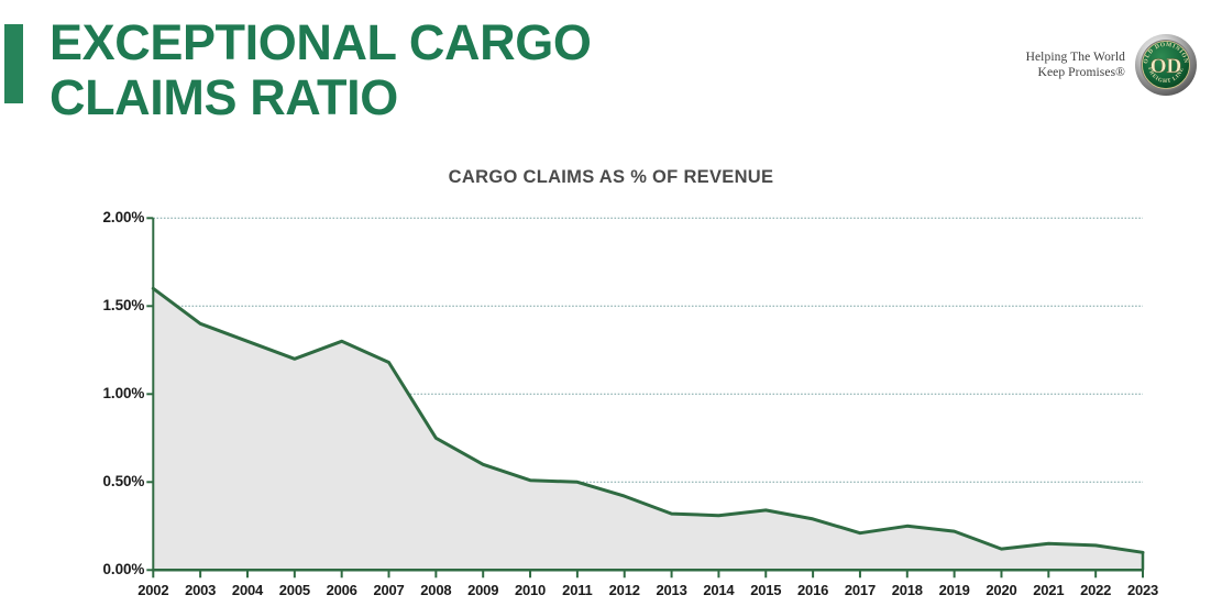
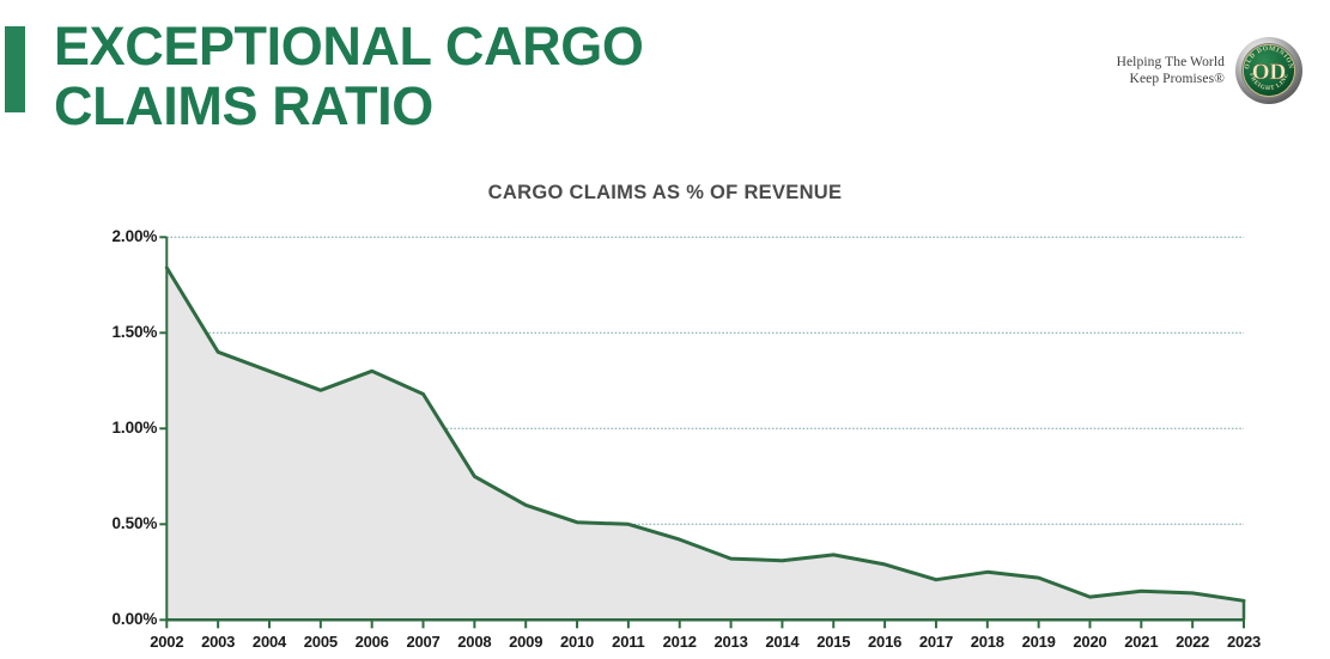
2002: 1.60% -> 1.84%
